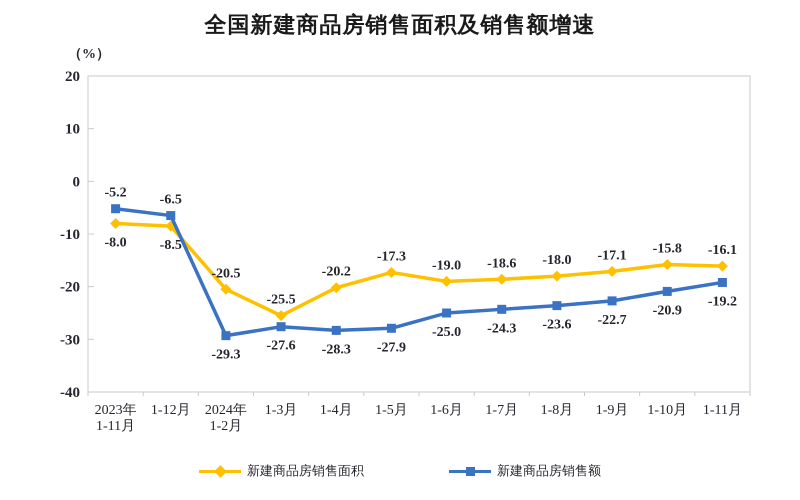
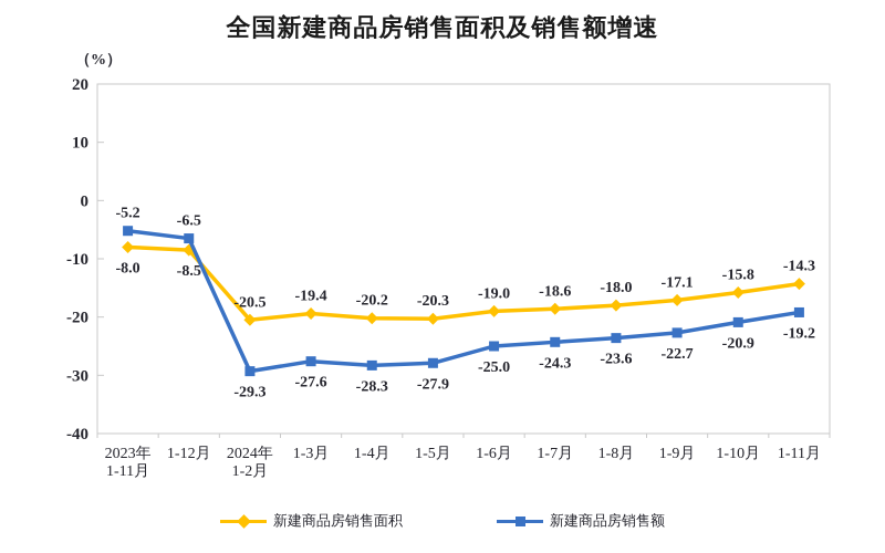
新建商品房销售面积/1-3月: -25.5 -> -19.4
新建商品房销售面积/1-5月: -17.3 -> -20.3
新建商品房销售面积/1-11月: -16.1 -> -14.3
